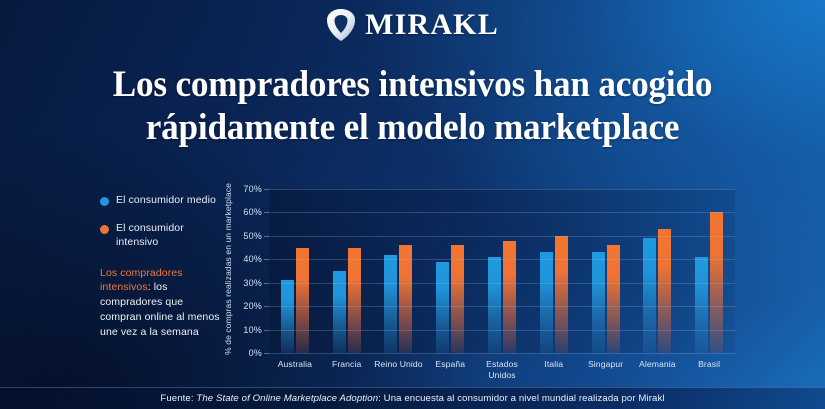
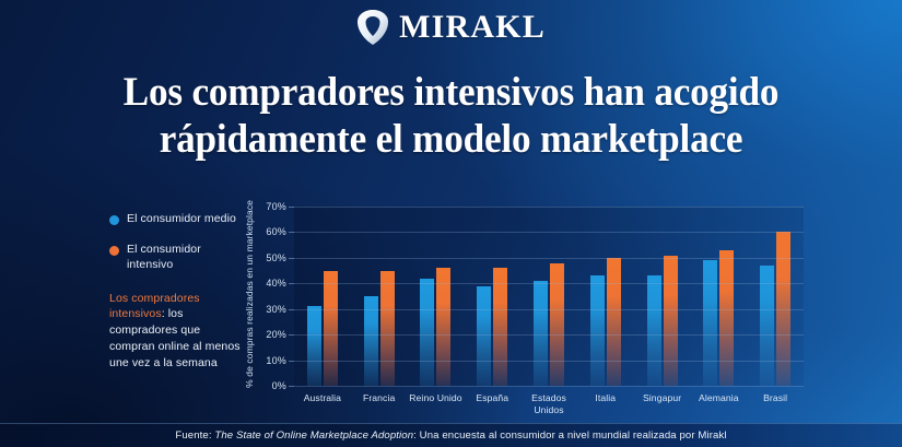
El consumidor intensivo/Singapur: 46% -> 51%
El consumidor medio/Brasil: 41% -> 47%
